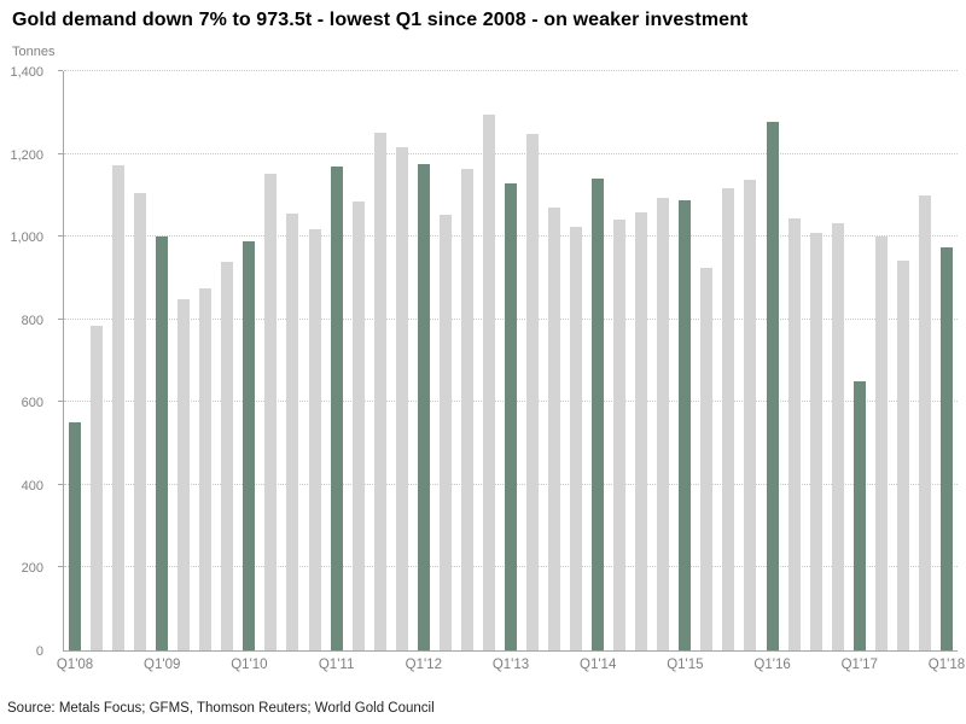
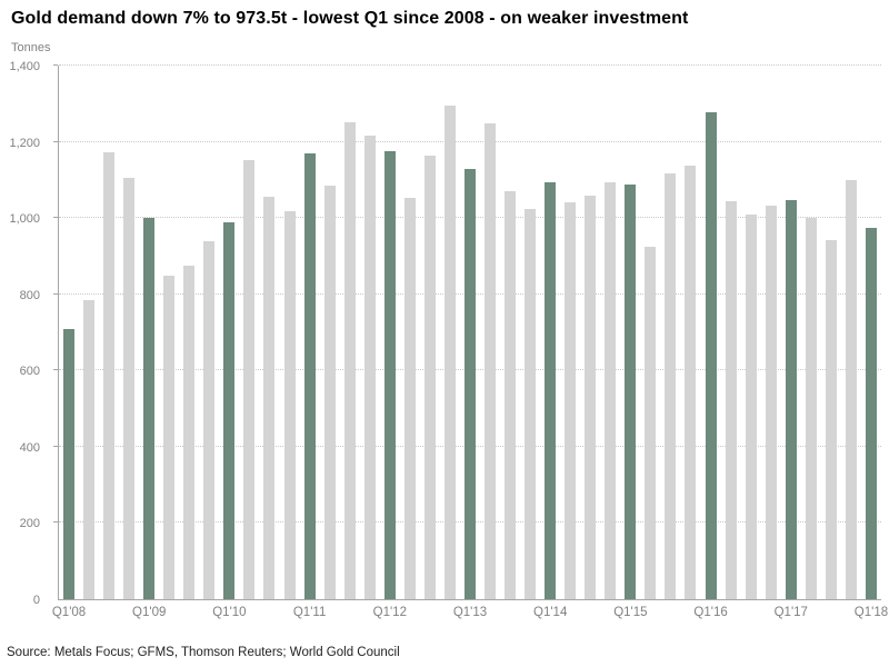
Q1'08: 550 -> 710
Q1'14: 1140 -> 1090
Q1'17: 650 -> 1050
